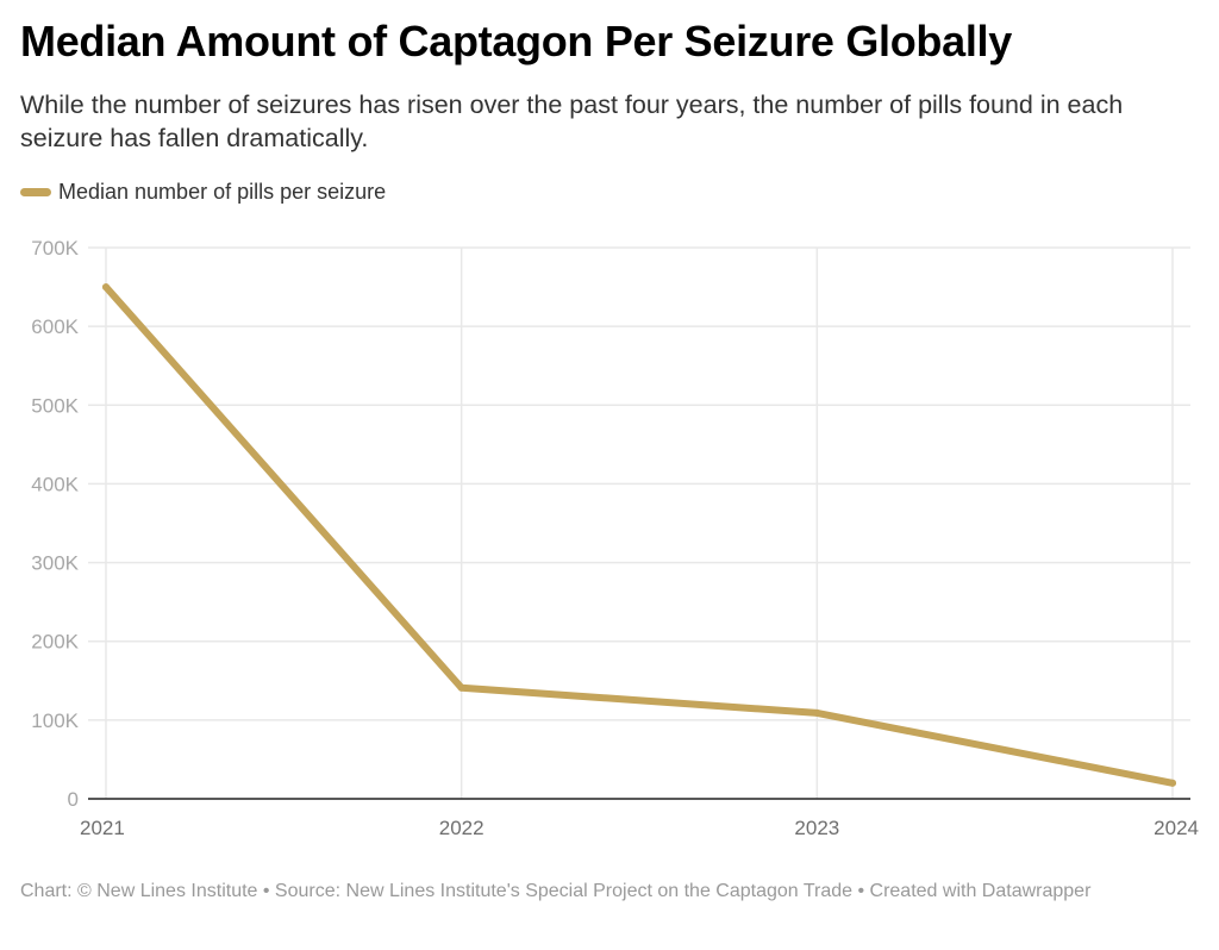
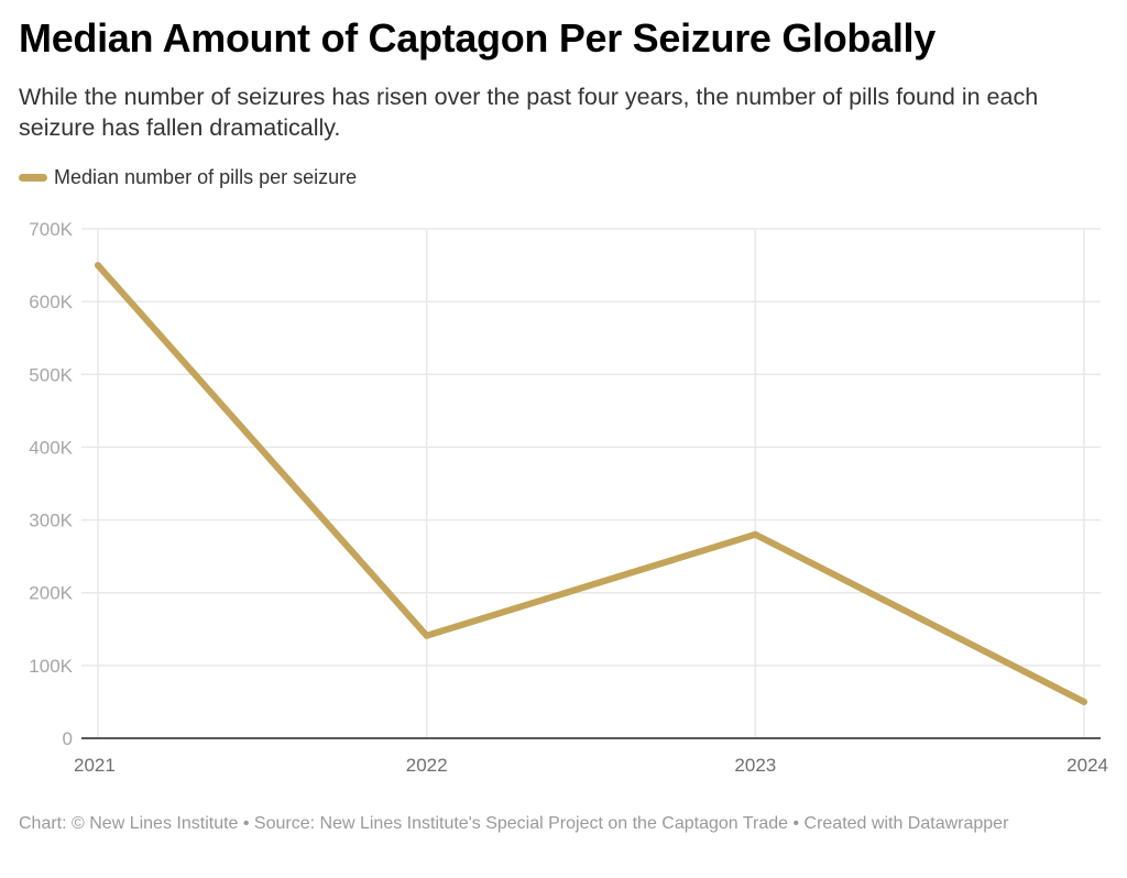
2023: 110K -> 280K
2024: 20K -> 50K
